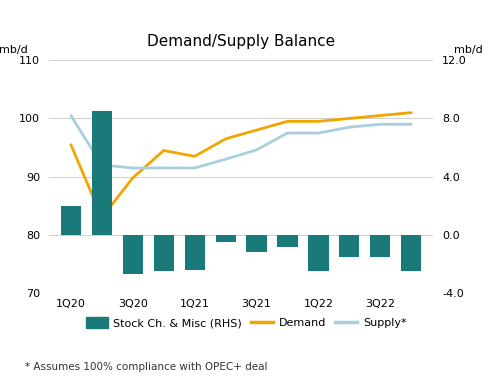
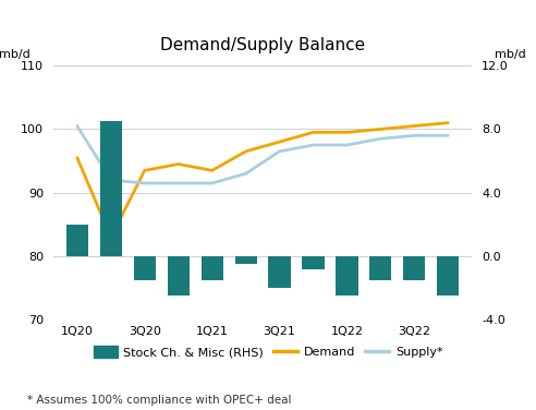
Demand/3Q20: 89.8 -> 93.5
Stock Ch. & Misc (RHS)/3Q20: -2.7 -> -1.5
Stock Ch. & Misc (RHS)/1Q21: -2.4 -> -1.5
Supply*/3Q21: 94.6 -> 96.5
Stock Ch. & Misc (RHS)/3Q21: -1.2 -> -2.0
